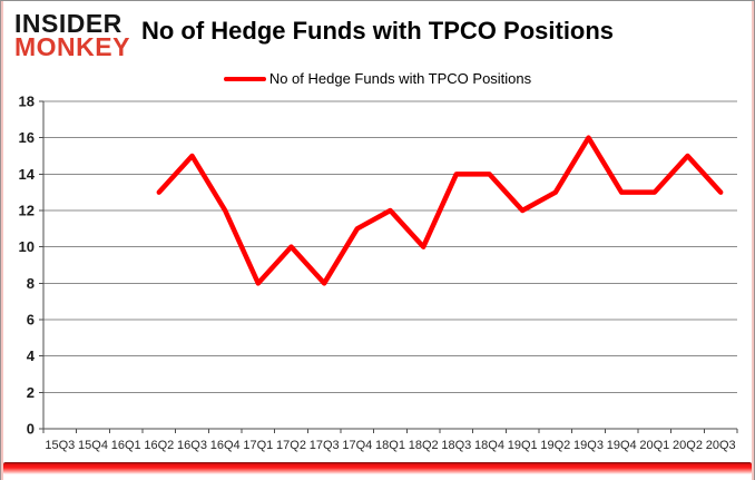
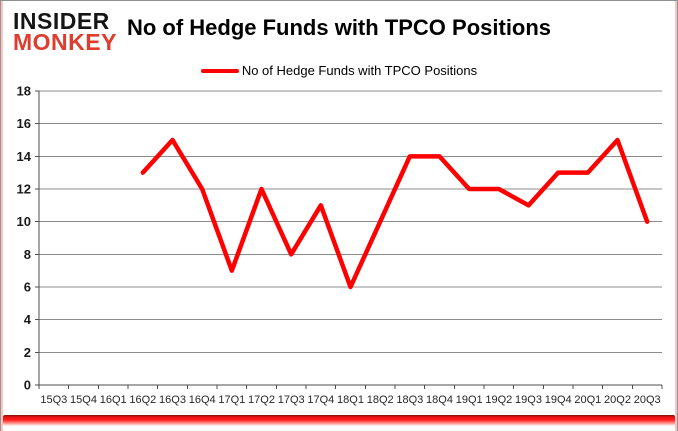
17Q1: 8 -> 7
17Q2: 10 -> 12
18Q1: 12 -> 6
19Q2: 13 -> 12
19Q3: 16 -> 11
20Q3: 13 -> 10
